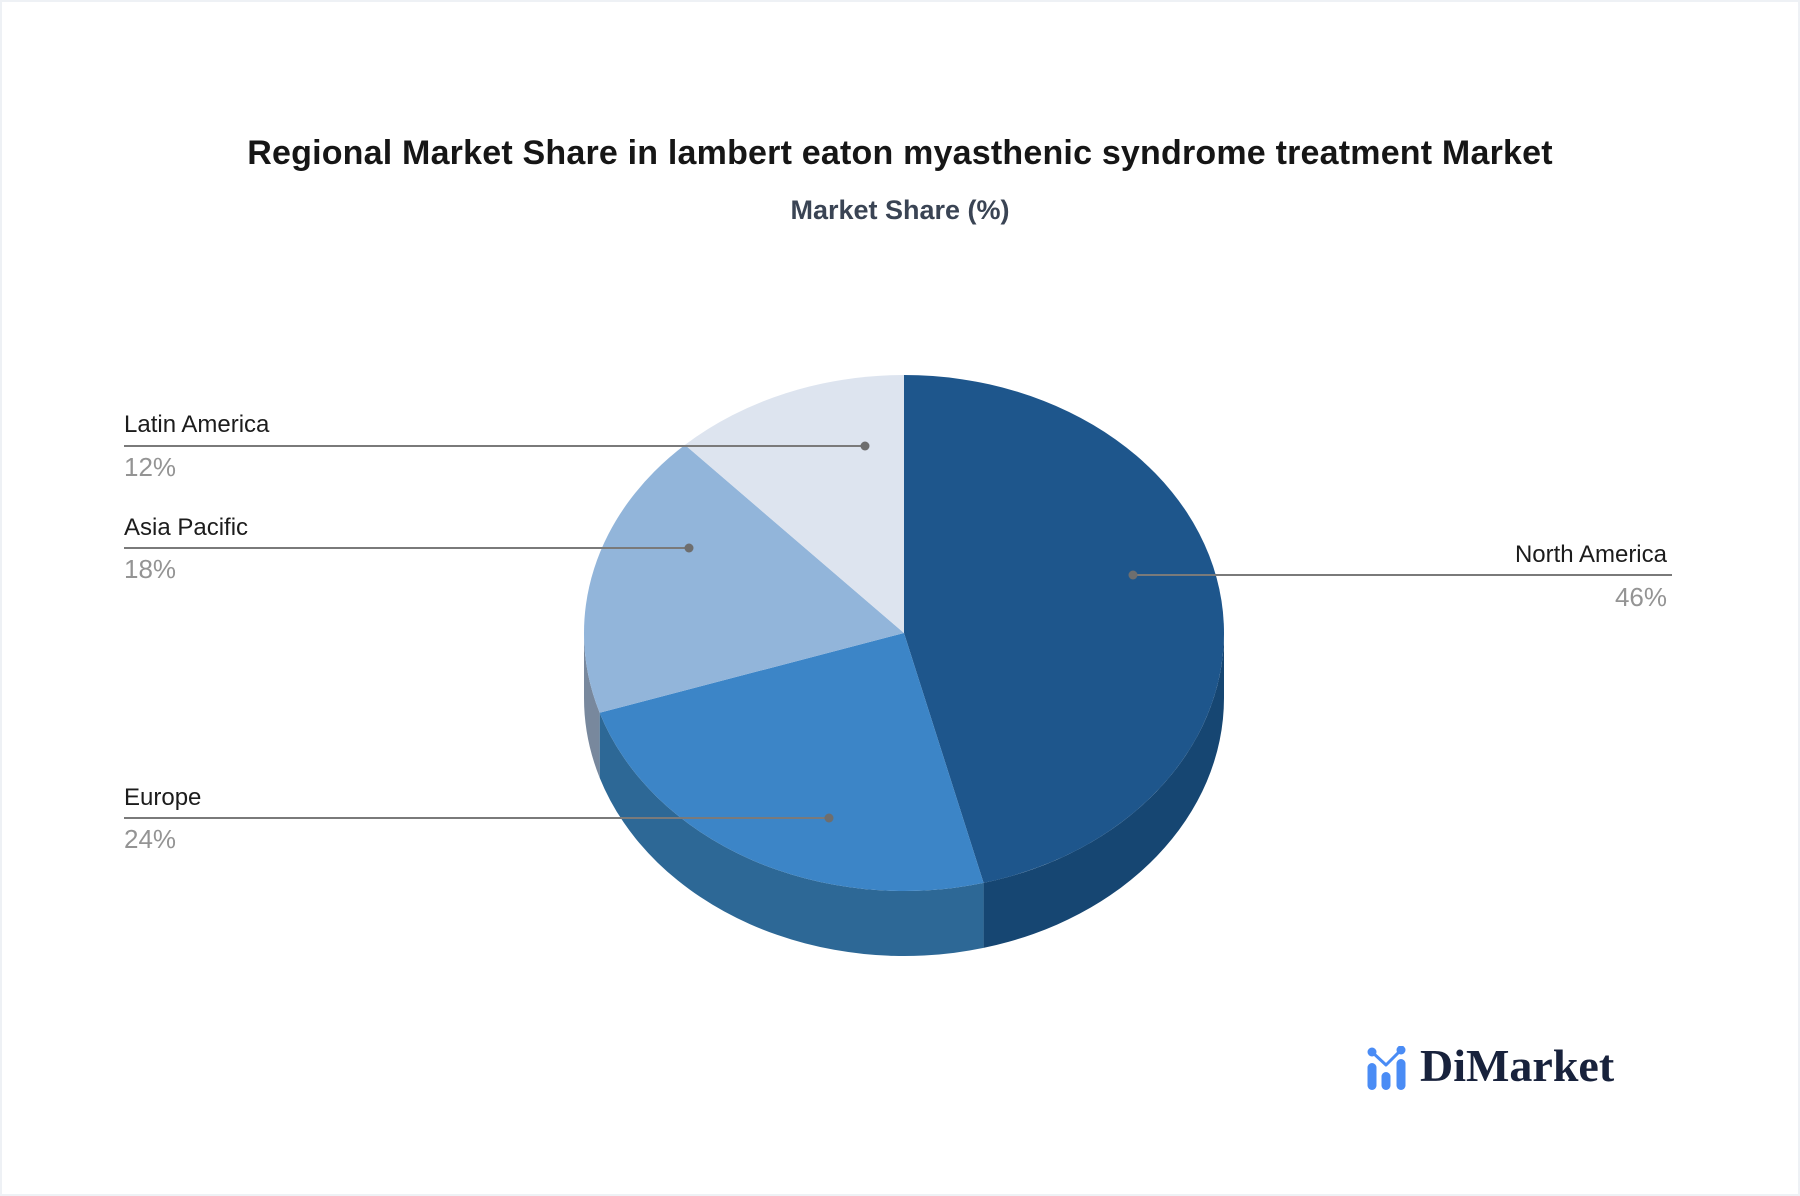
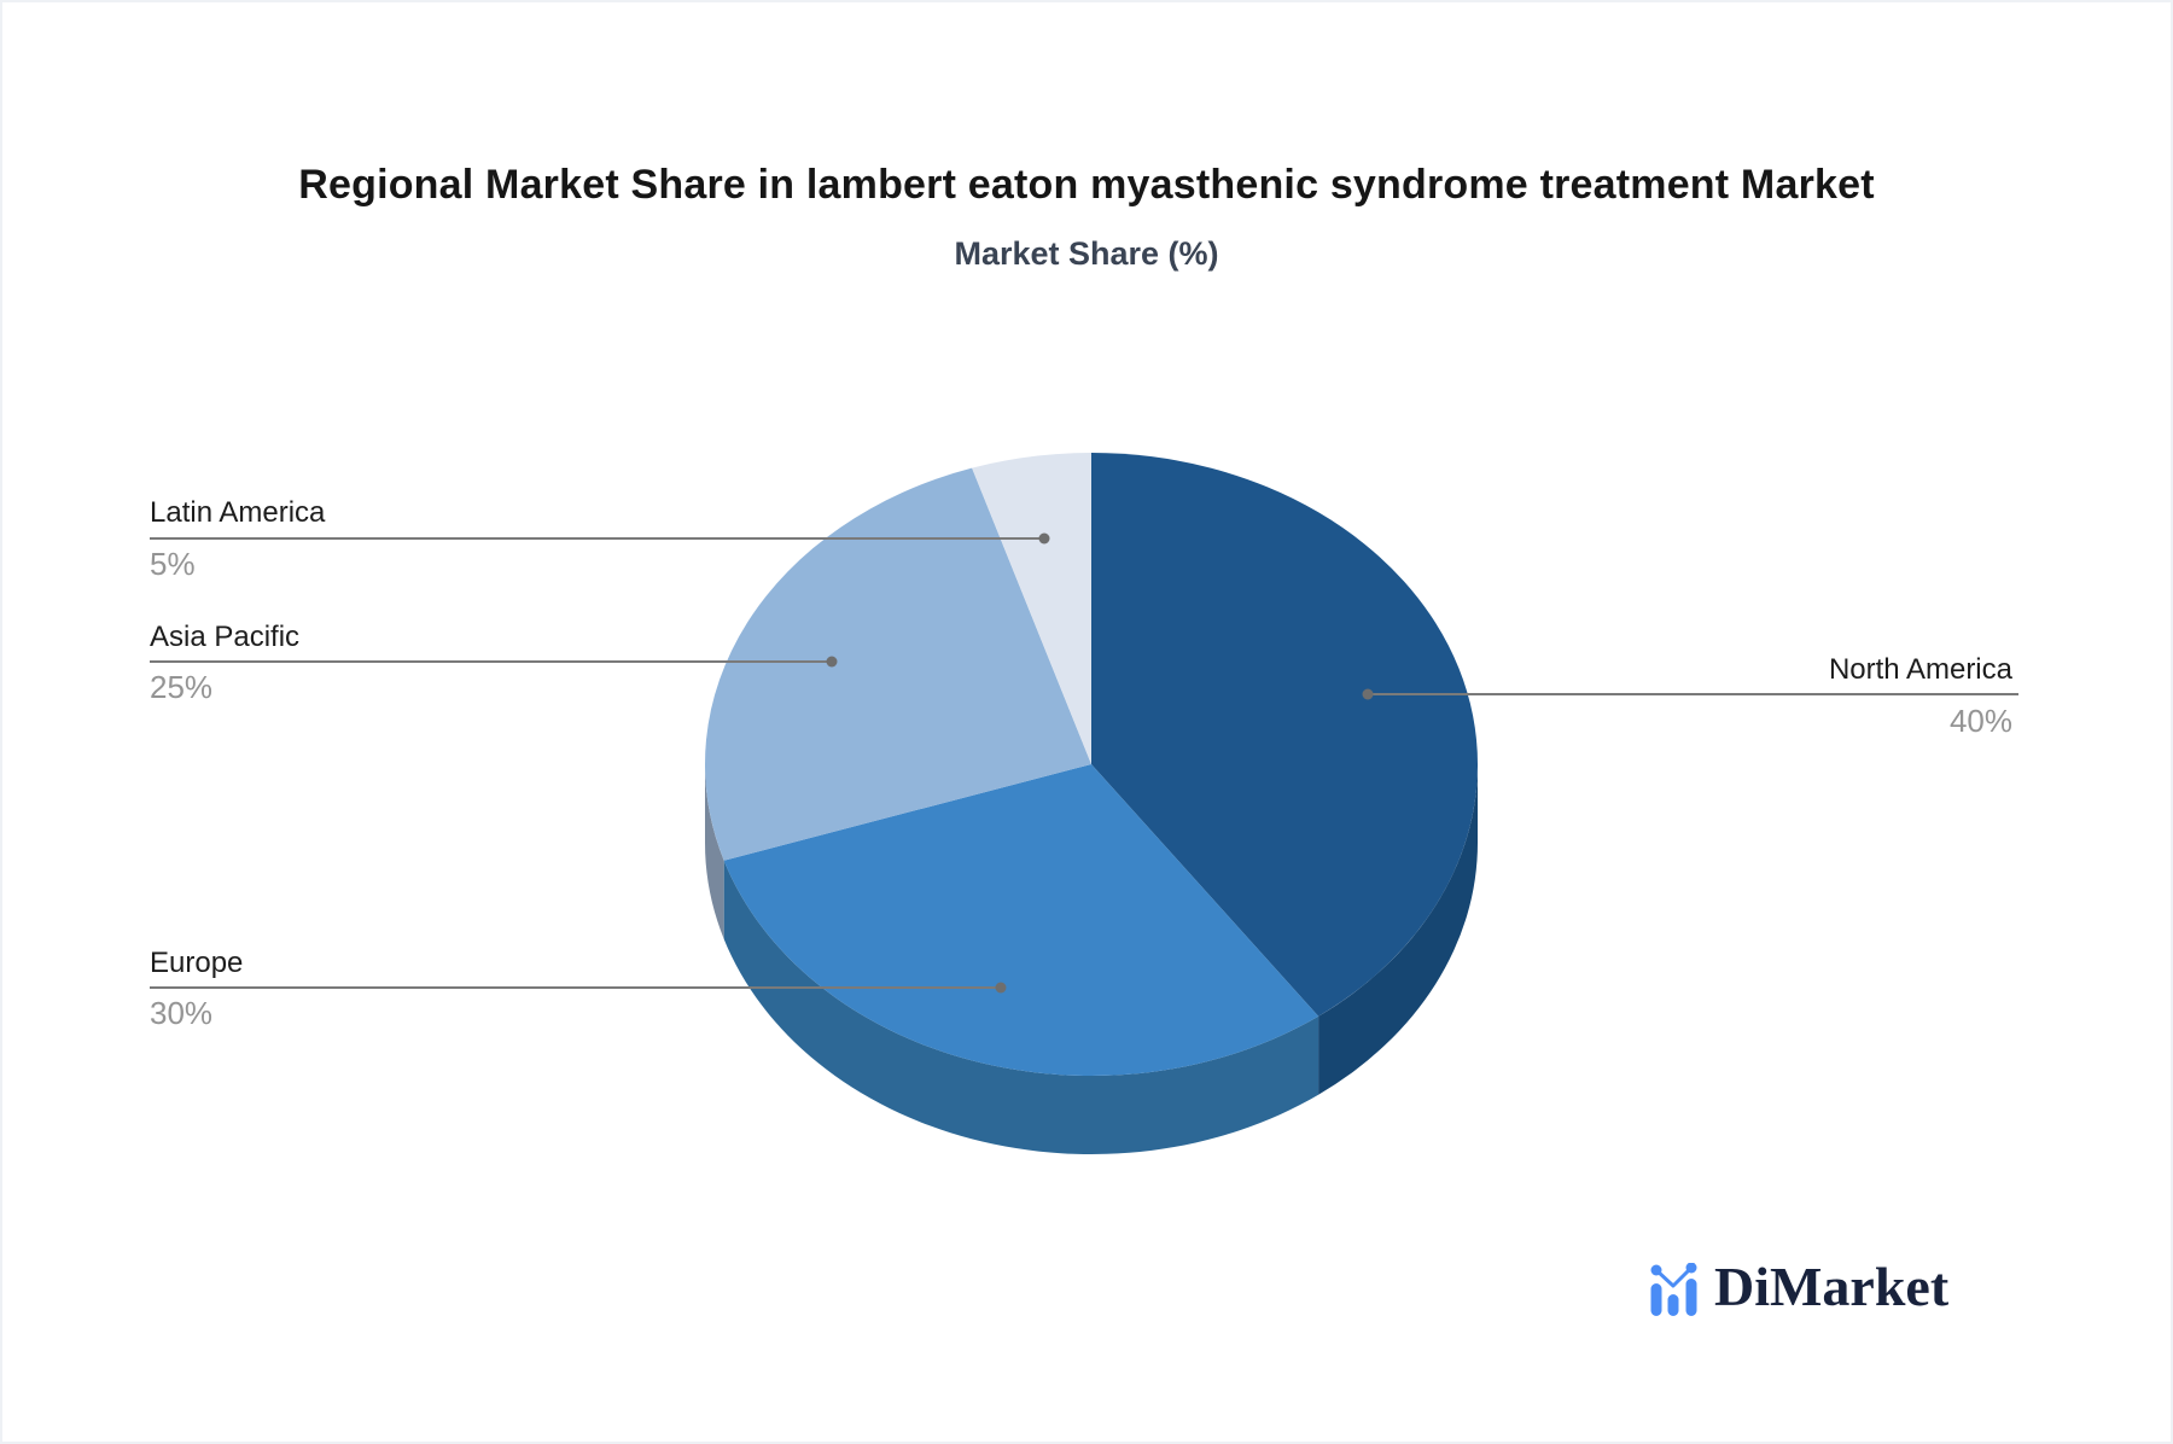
North America: 46% -> 40%
Europe: 24% -> 30%
Asia Pacific: 18% -> 25%
Latin America: 12% -> 5%
